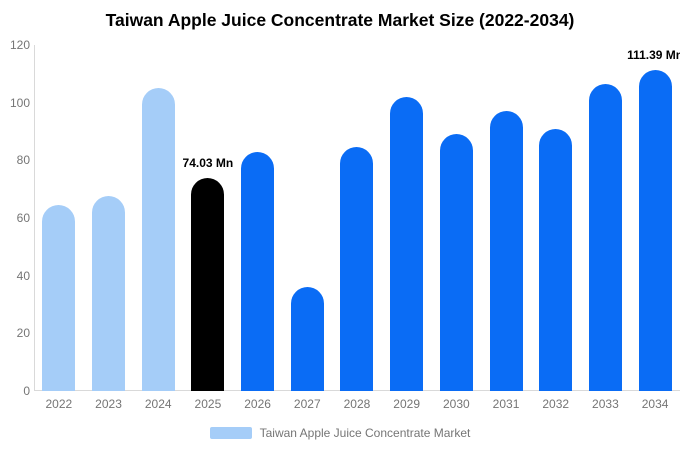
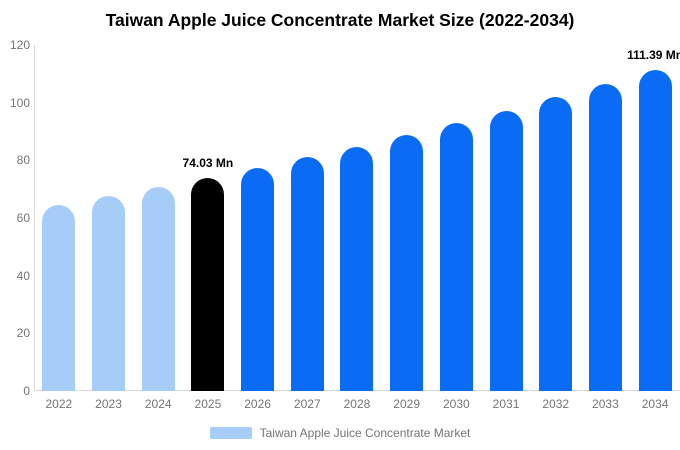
2024: 105 -> 71
2026: 83 -> 78
2027: 36 -> 81
2029: 102 -> 89
2030: 89 -> 93
2032: 91 -> 102
